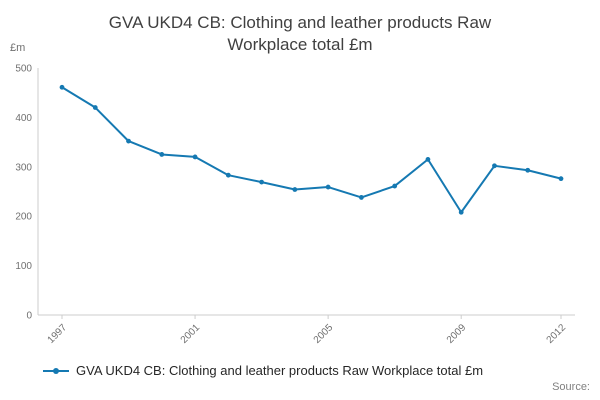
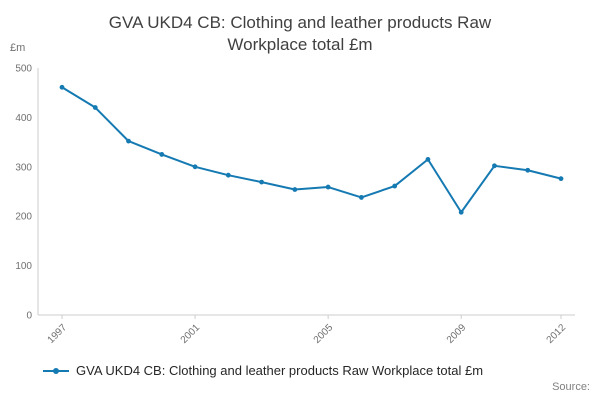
2001: 320 -> 300
